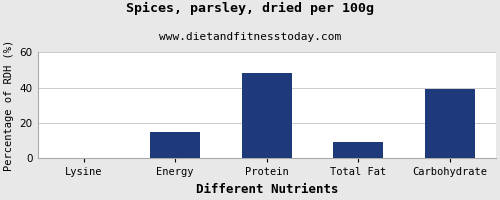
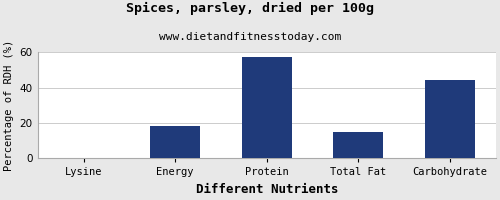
Energy: 15 -> 18
Protein: 48 -> 57
Total Fat: 9 -> 15
Carbohydrate: 39 -> 44
